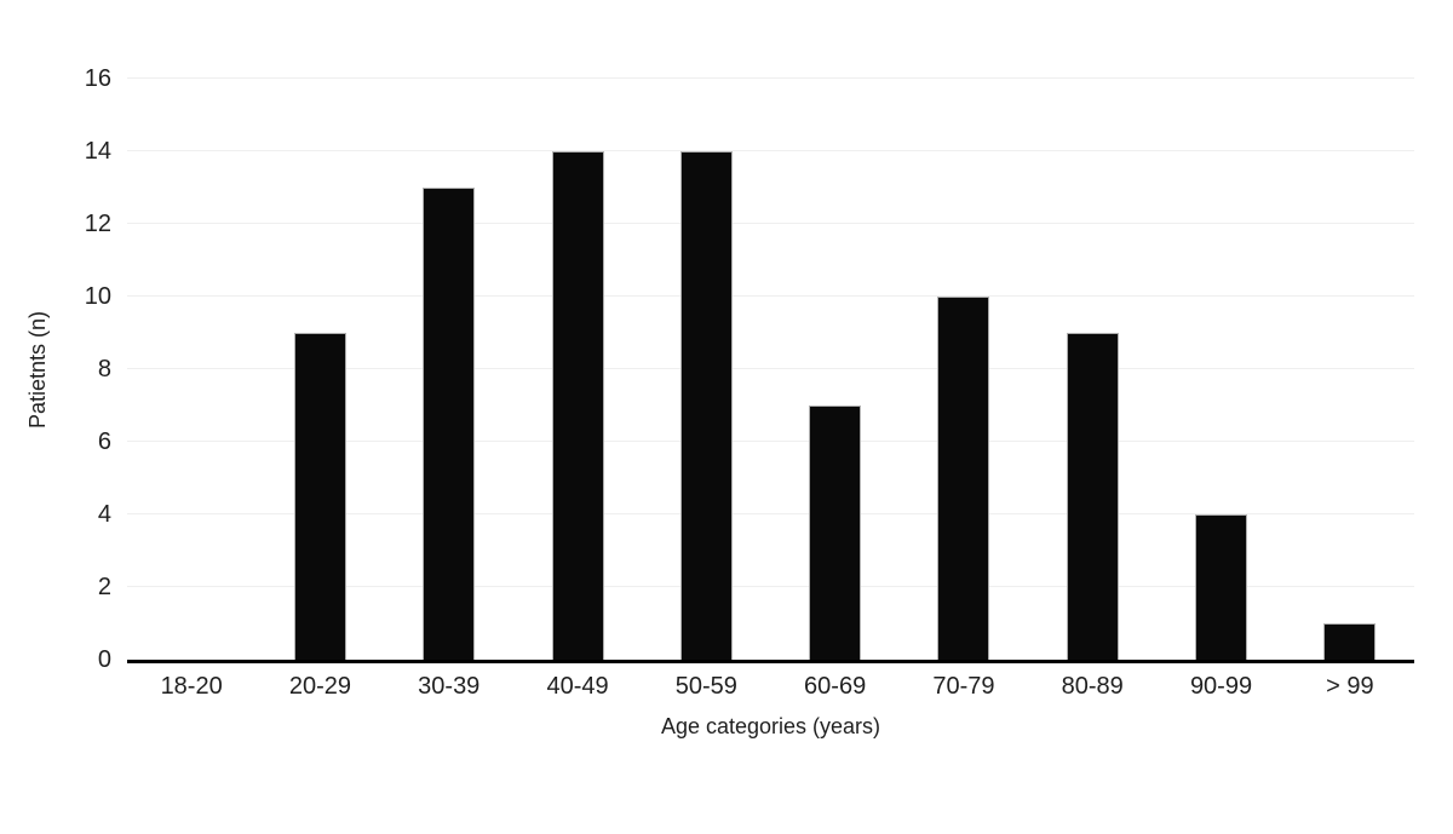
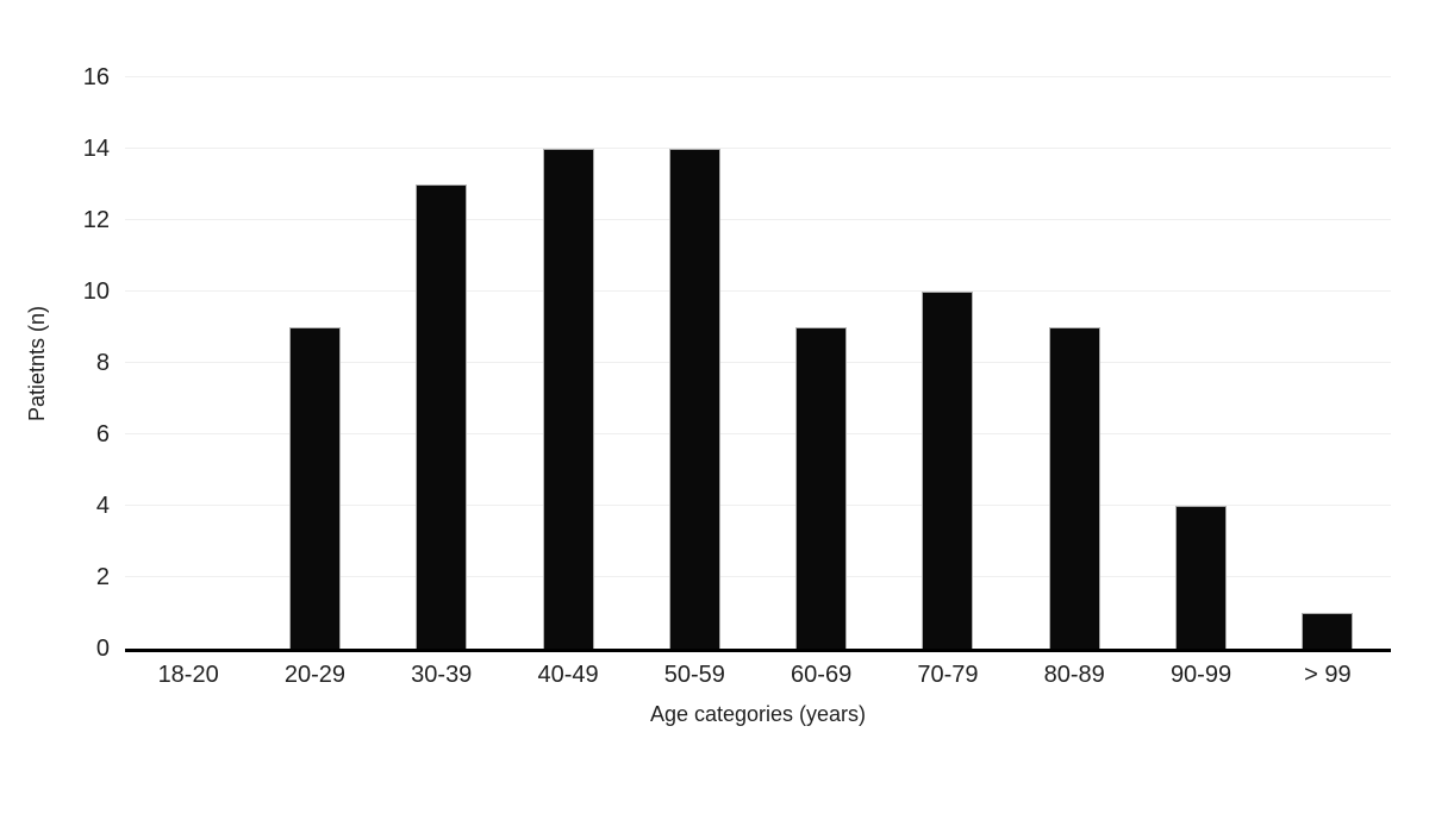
60-69: 7 -> 9
